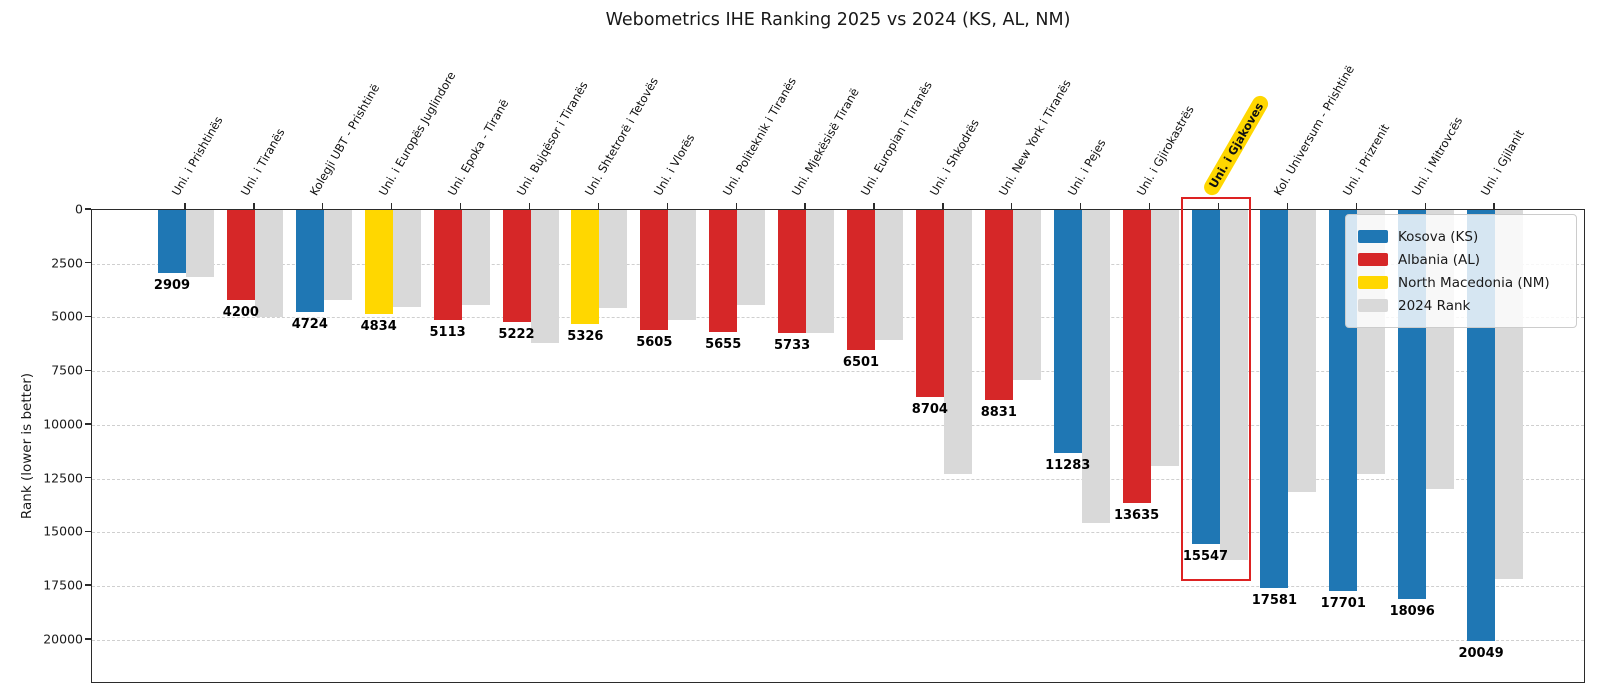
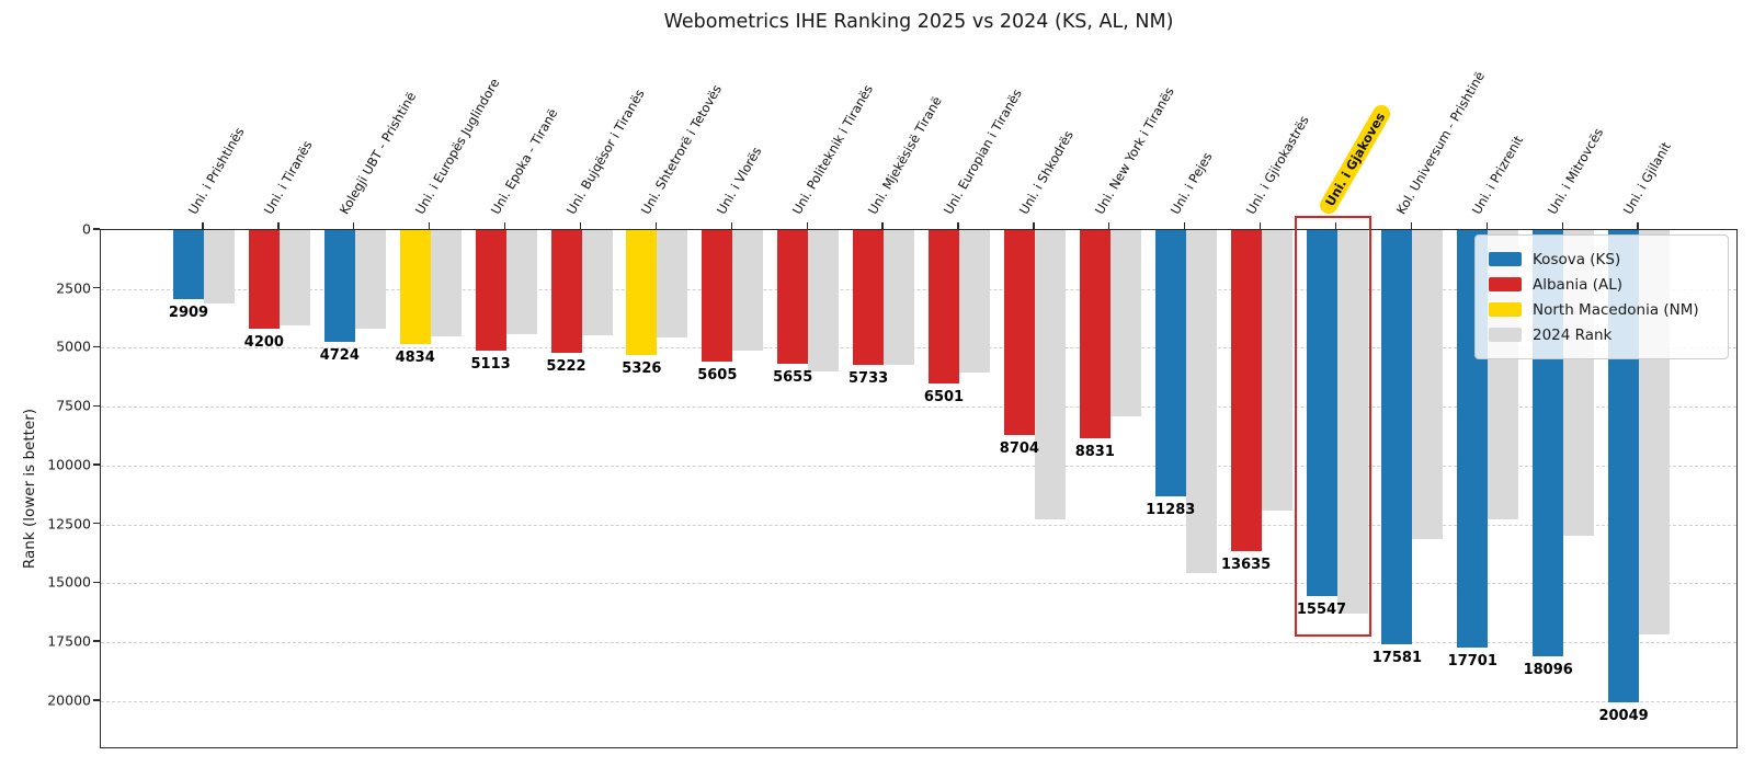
2024 Rank/Uni. i Tiranës: 5000 -> 4000
2024 Rank/Uni. Bujqësor i Tiranës: 6200 -> 4400
2024 Rank/Uni. Politeknik i Tiranës: 4400 -> 6000
